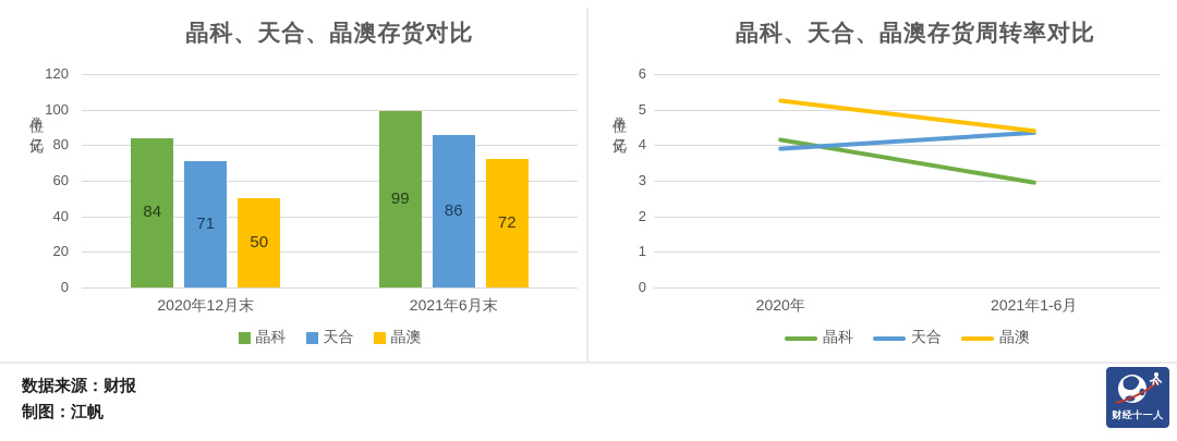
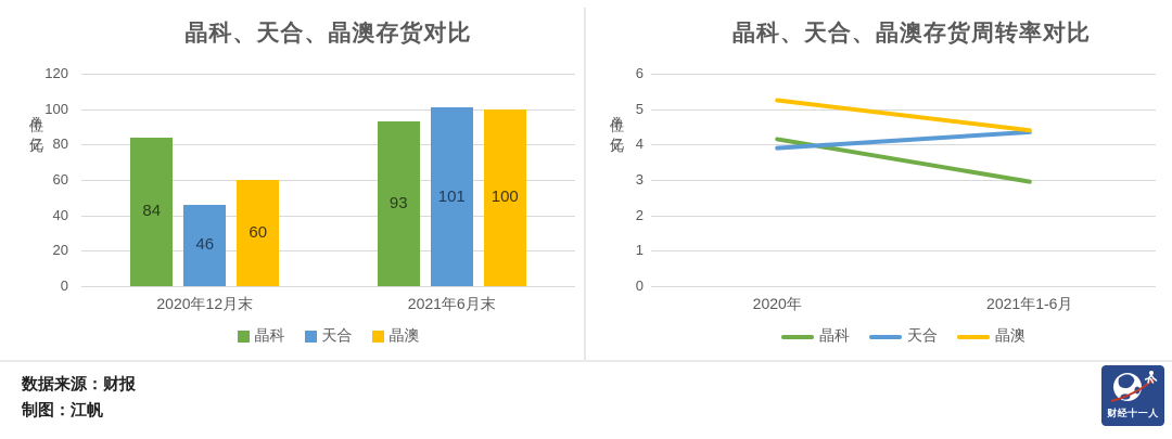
晶科、天合、晶澳存货对比/天合/2020年12月末: 71 -> 46
晶科、天合、晶澳存货对比/晶澳/2020年12月末: 50 -> 60
晶科、天合、晶澳存货对比/晶科/2021年6月末: 99 -> 93
晶科、天合、晶澳存货对比/天合/2021年6月末: 86 -> 101
晶科、天合、晶澳存货对比/晶澳/2021年6月末: 72 -> 100
